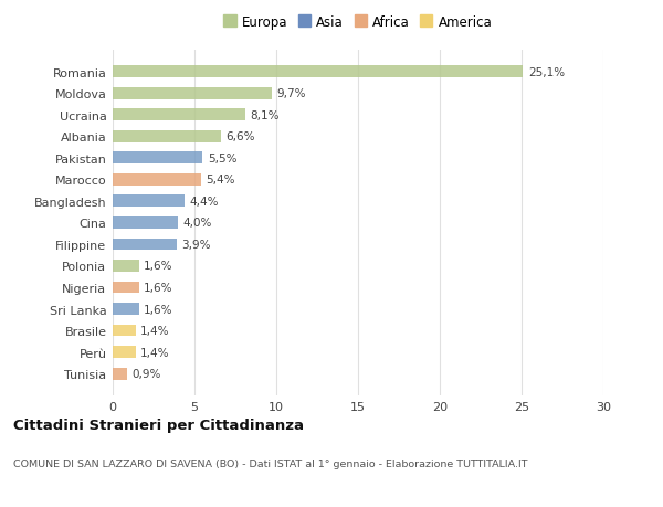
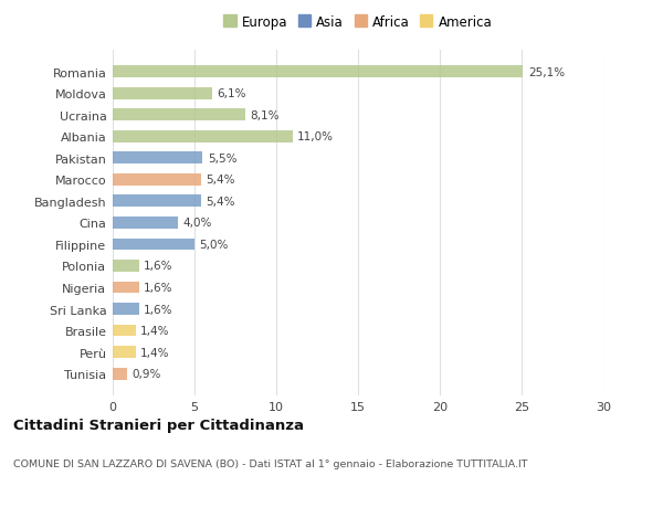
Moldova: 9,7% -> 6,1%
Albania: 6,6% -> 11,0%
Bangladesh: 4,4% -> 5,4%
Filippine: 3,9% -> 5,0%
